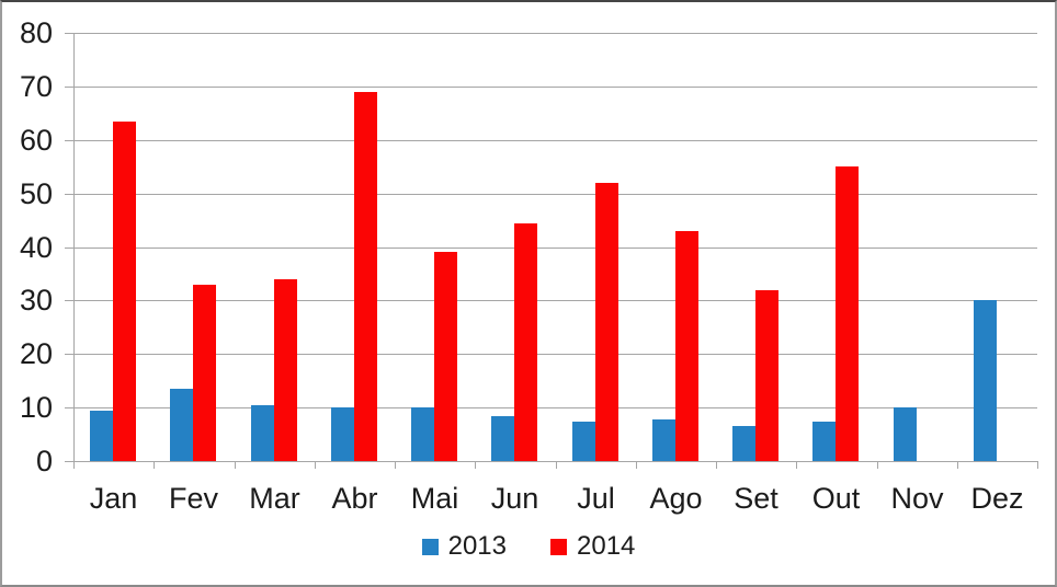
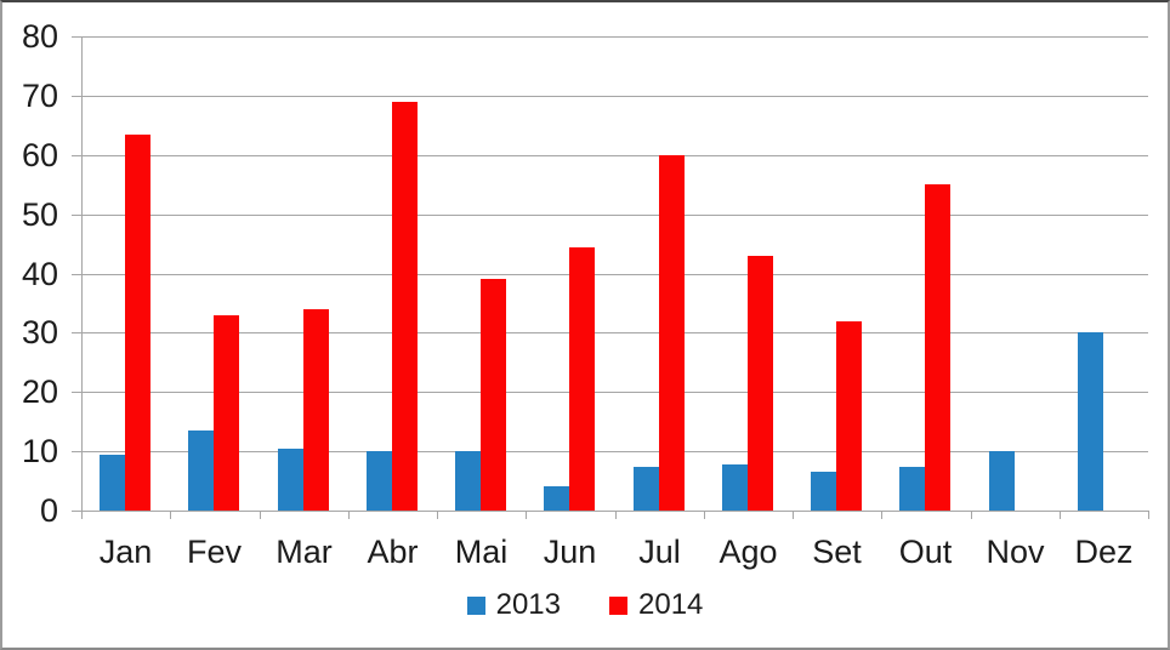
2013/Jun: 8 -> 4
2014/Jul: 52 -> 60
